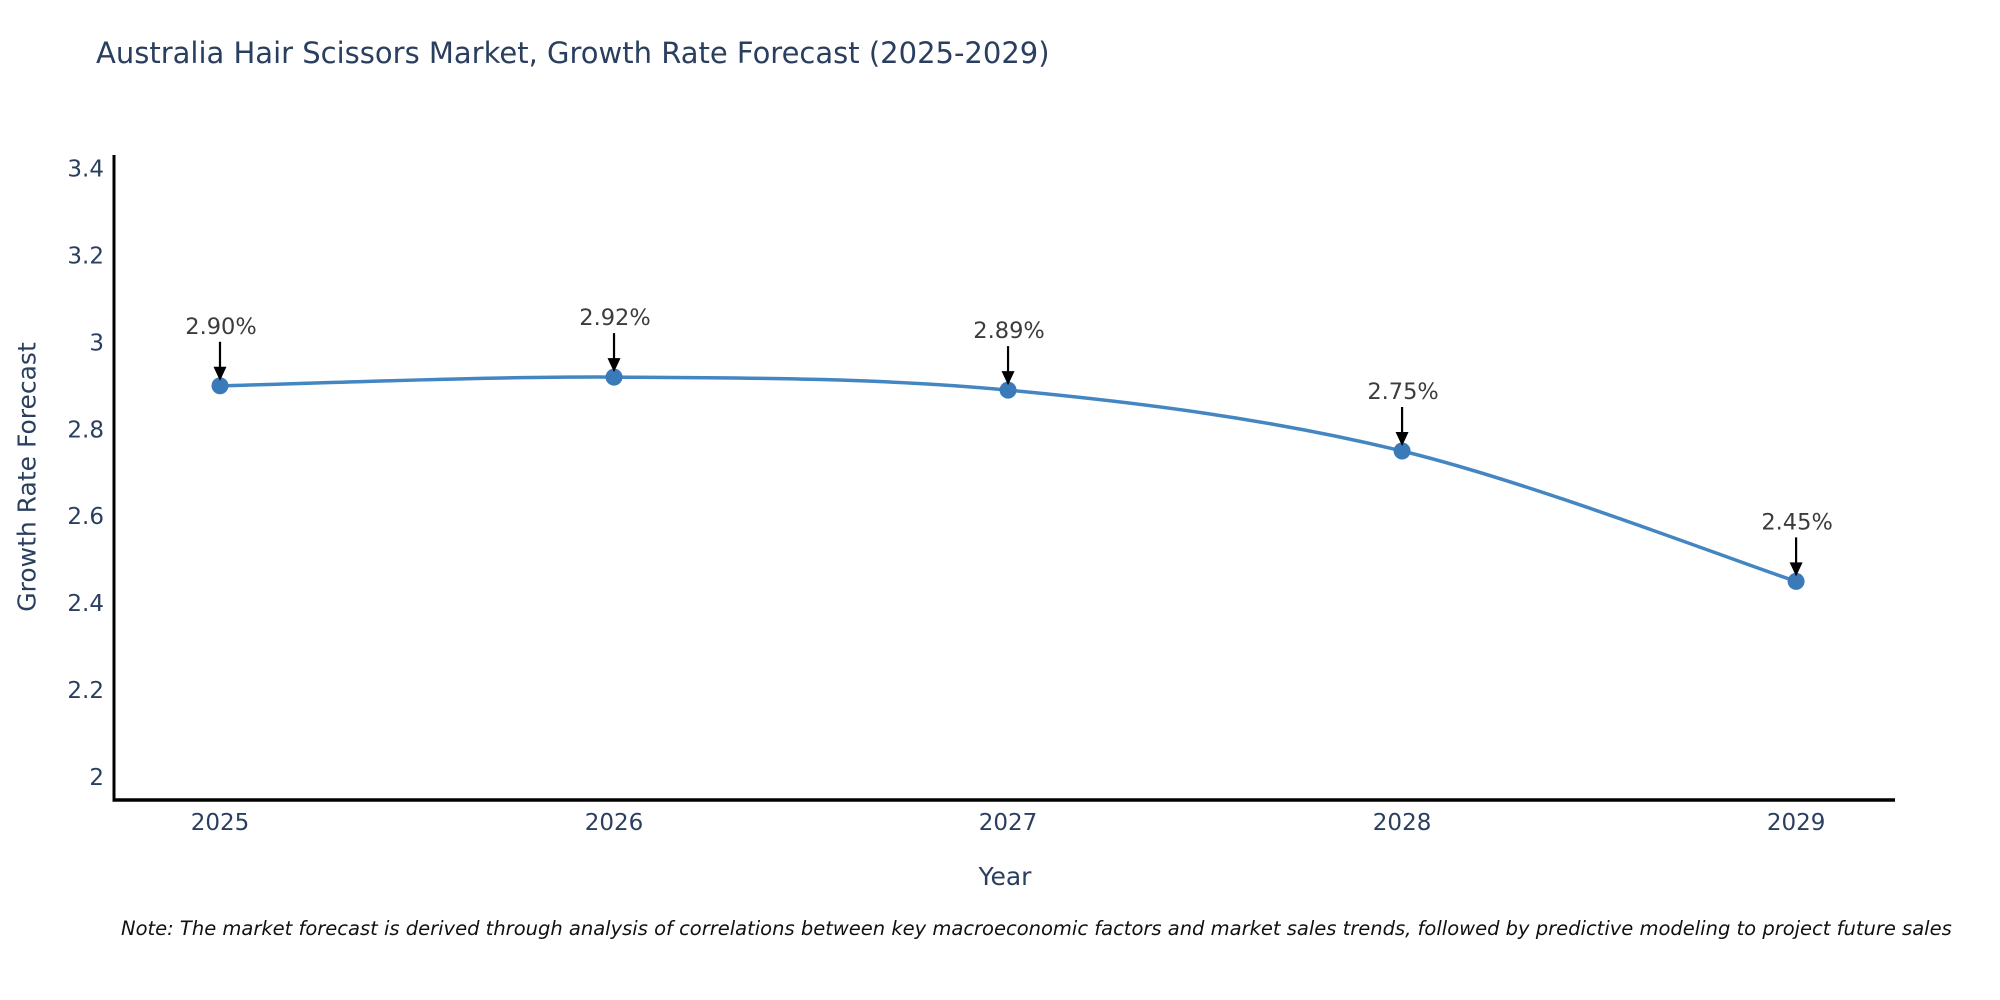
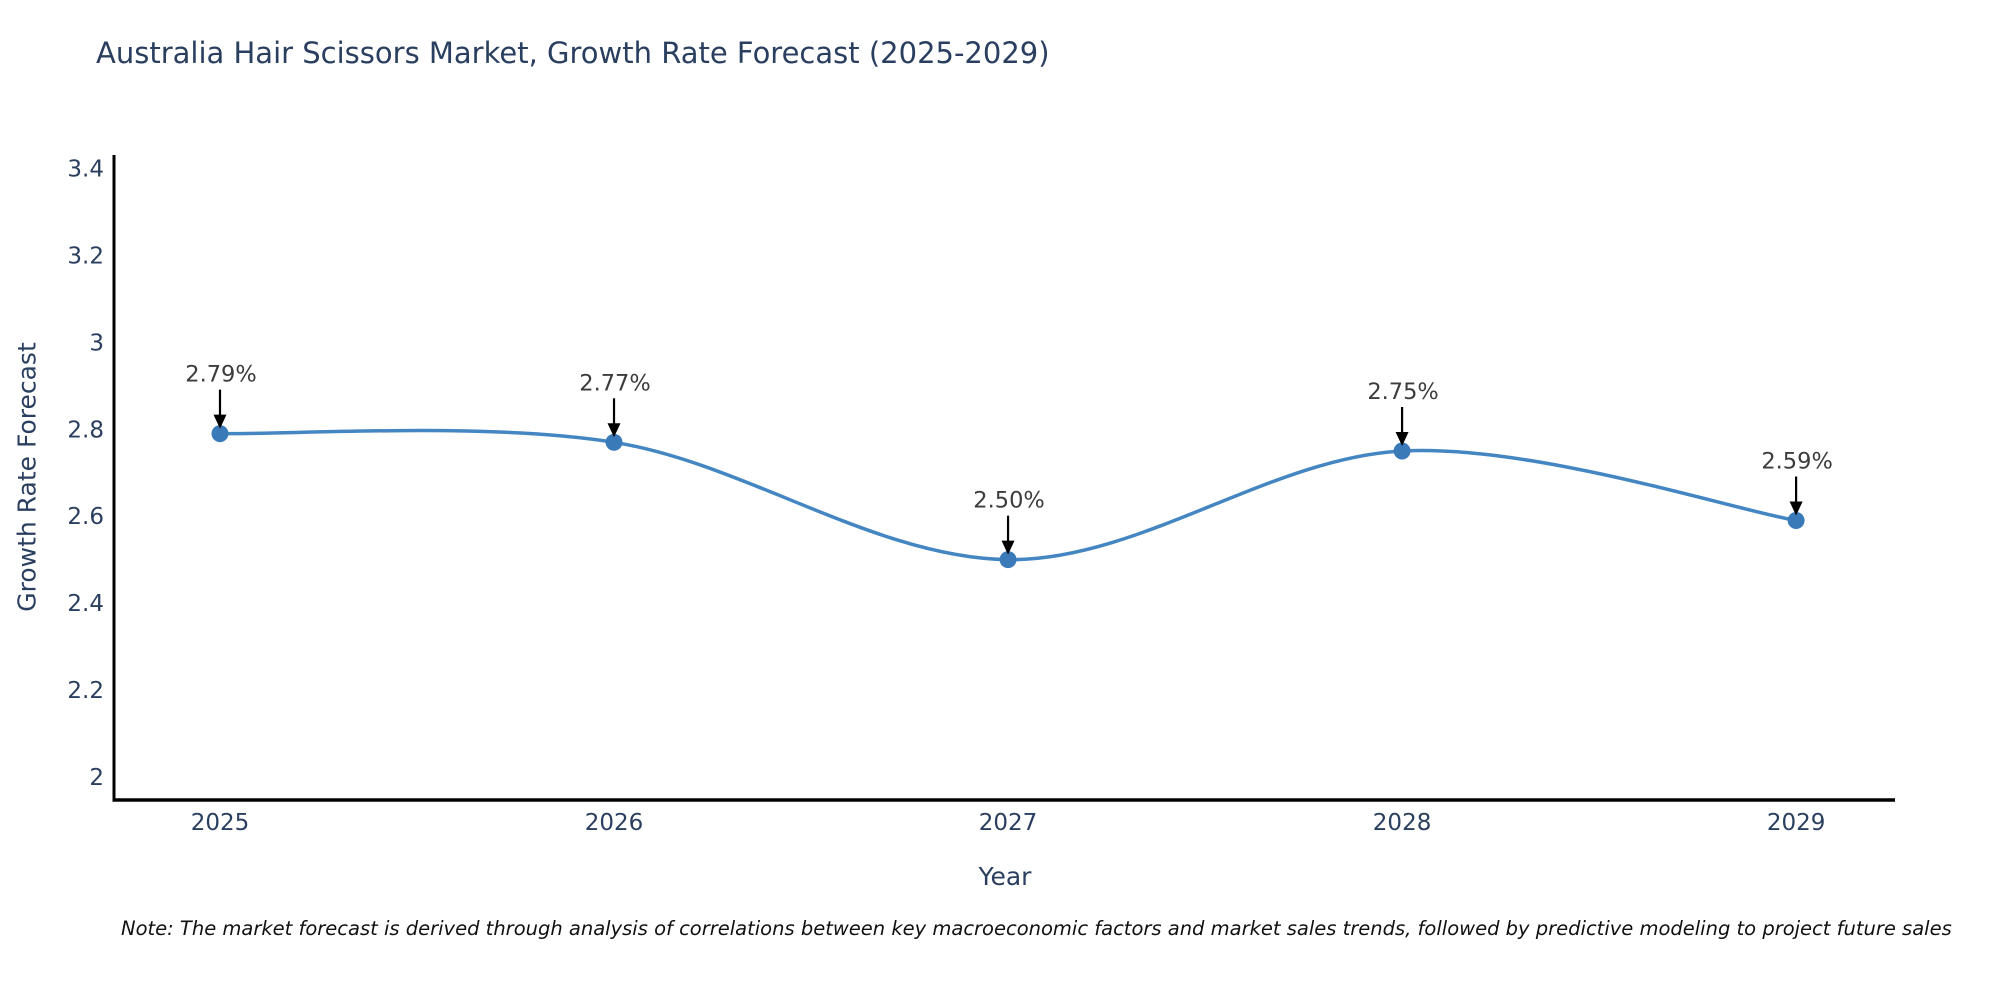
2025: 2.90% -> 2.79%
2026: 2.92% -> 2.77%
2027: 2.89% -> 2.50%
2029: 2.45% -> 2.59%
